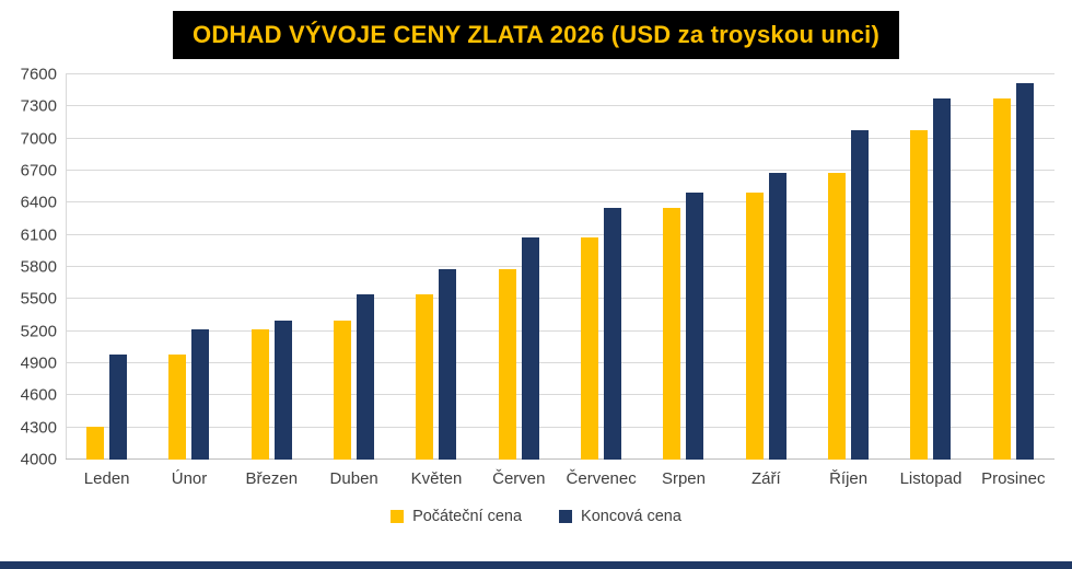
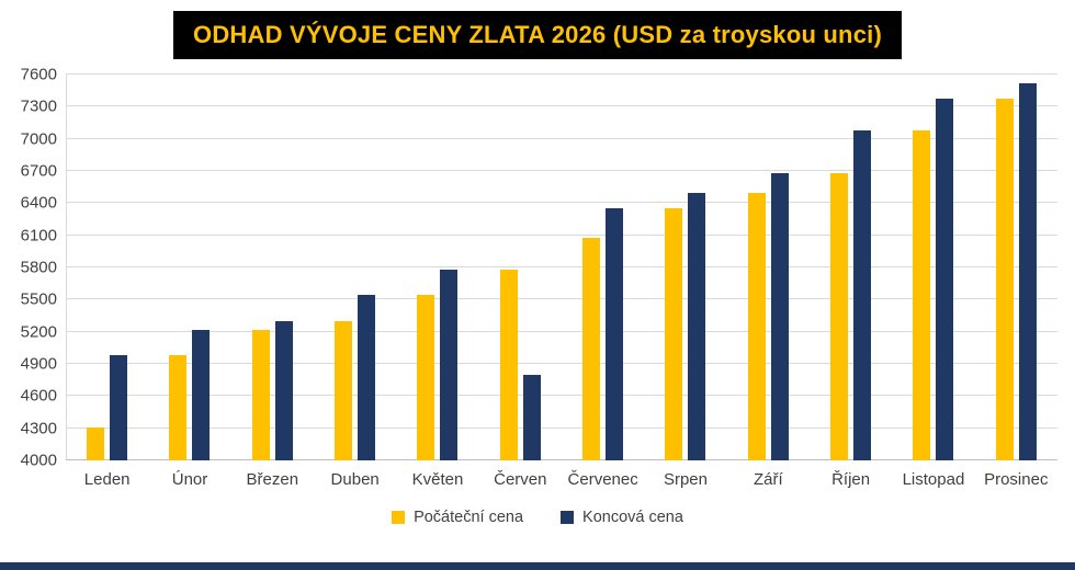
Koncová cena/Červen: 6100 -> 4800
